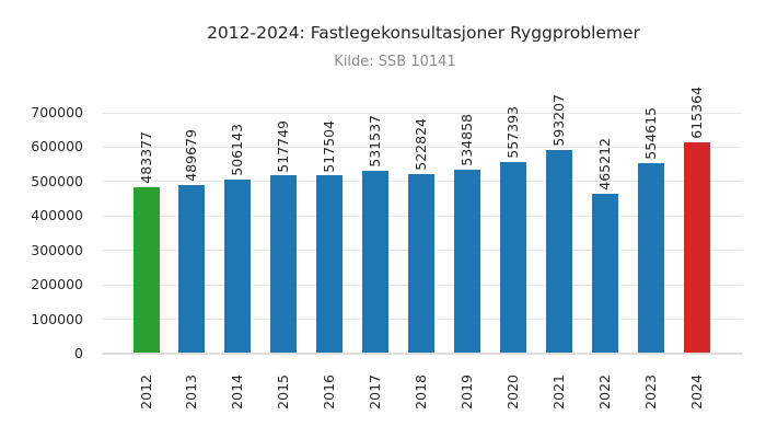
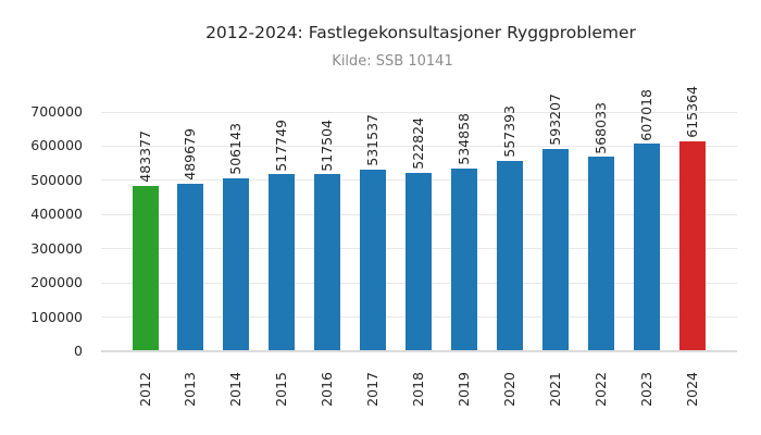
2022: 465212 -> 568033
2023: 554615 -> 607018
